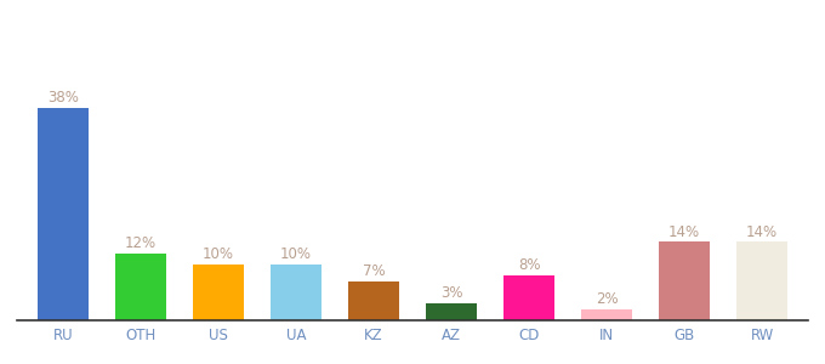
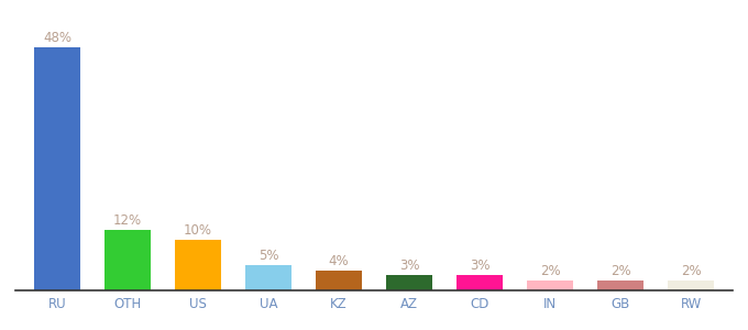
RU: 38% -> 48%
UA: 10% -> 5%
KZ: 7% -> 4%
CD: 8% -> 3%
GB: 14% -> 2%
RW: 14% -> 2%
